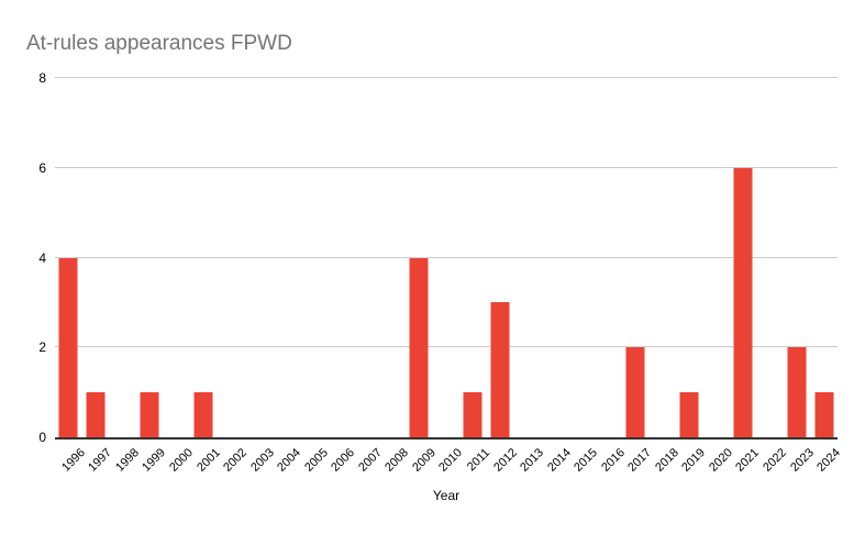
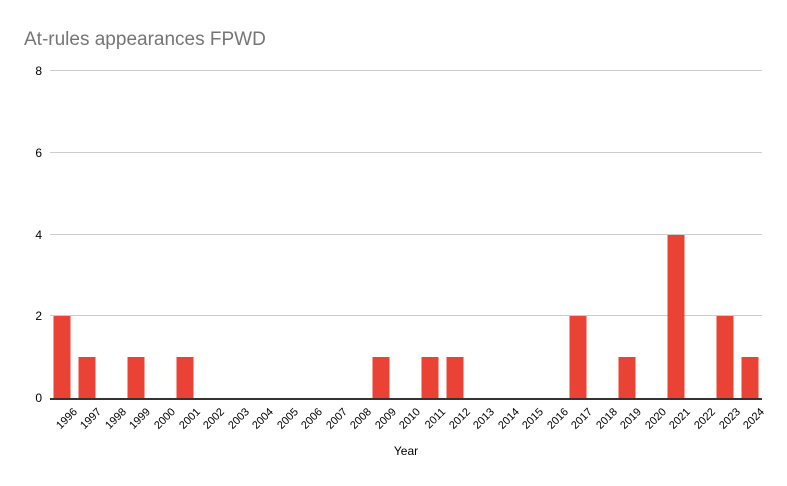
1996: 4 -> 2
2009: 4 -> 1
2012: 3 -> 1
2021: 6 -> 4
